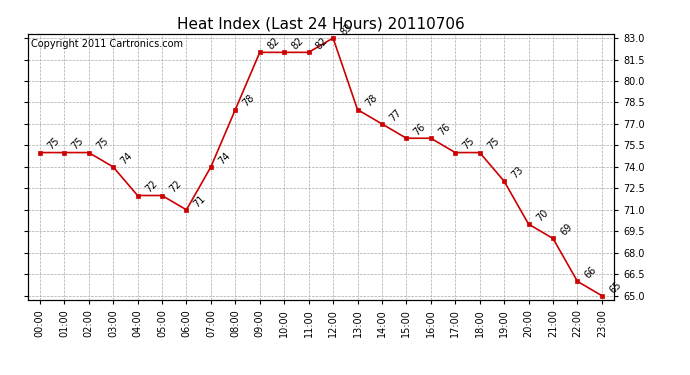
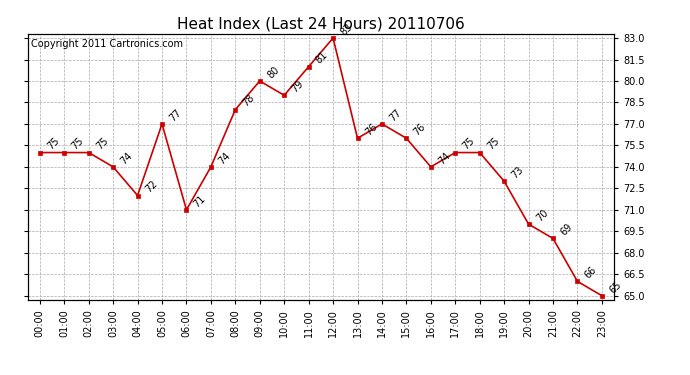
05:00: 72 -> 77
09:00: 82 -> 80
10:00: 82 -> 79
11:00: 82 -> 81
13:00: 78 -> 76
16:00: 76 -> 74
